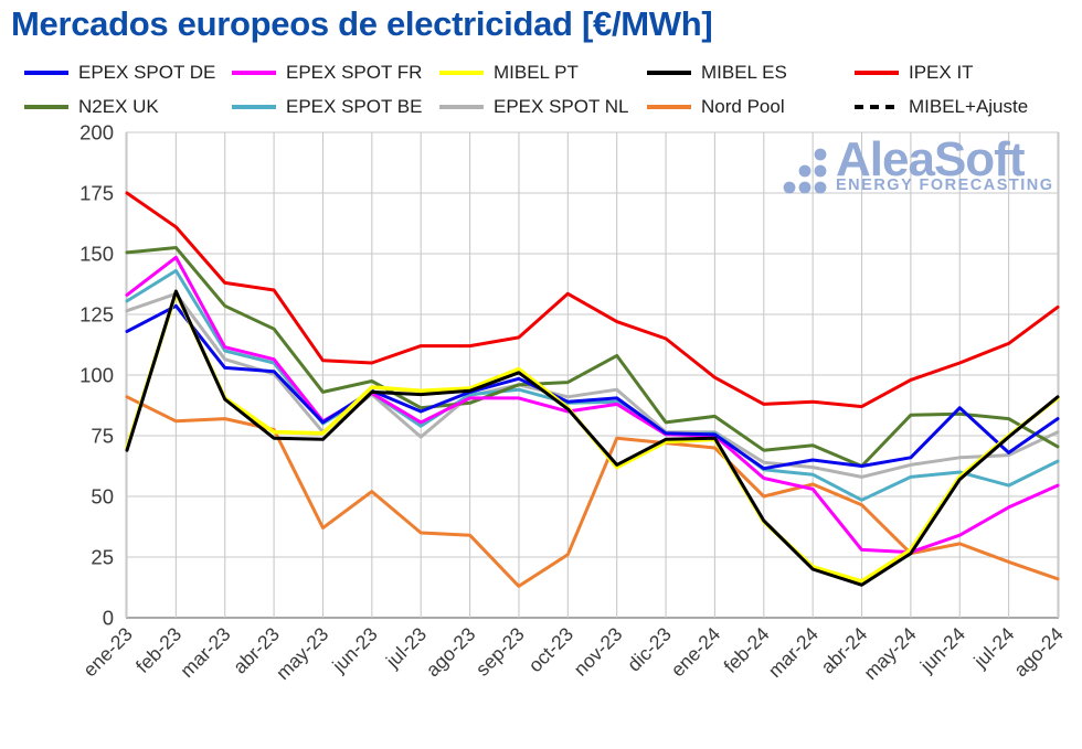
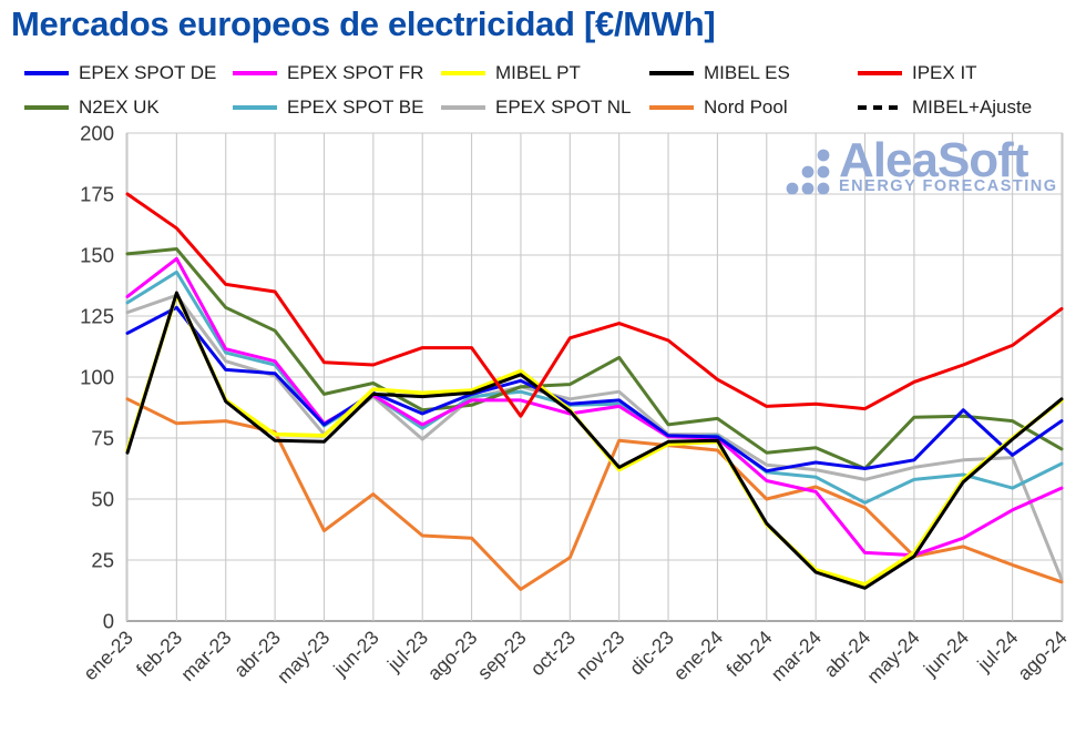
IPEX IT/sep-23: 116 -> 84
IPEX IT/oct-23: 134 -> 116
EPEX SPOT NL/ago-24: 76 -> 17
